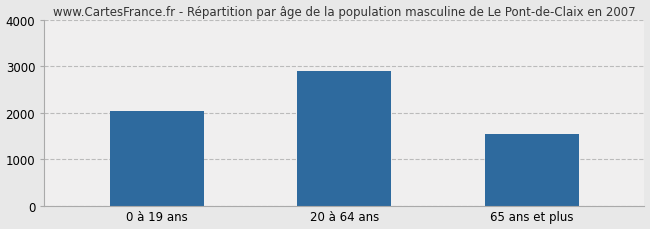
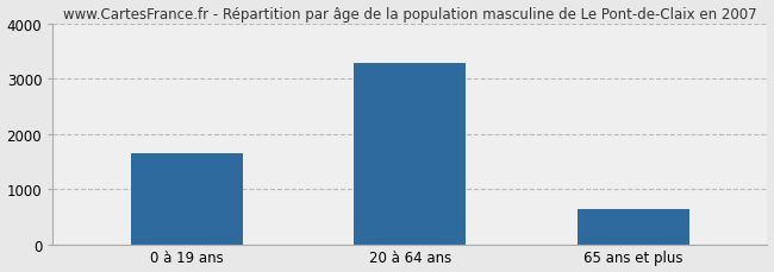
0 à 19 ans: 2050 -> 1650
20 à 64 ans: 2900 -> 3280
65 ans et plus: 1550 -> 640
